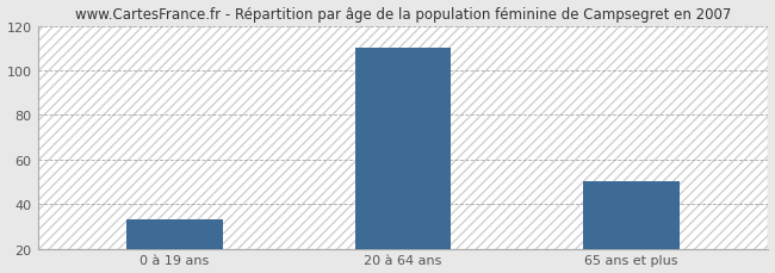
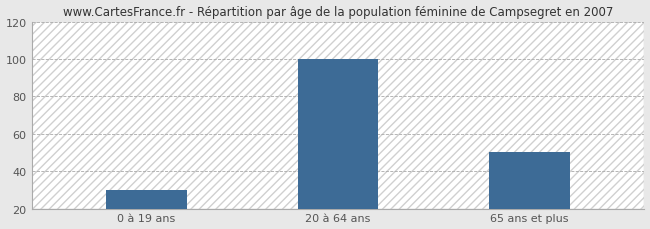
0 à 19 ans: 33 -> 30
20 à 64 ans: 110 -> 100
